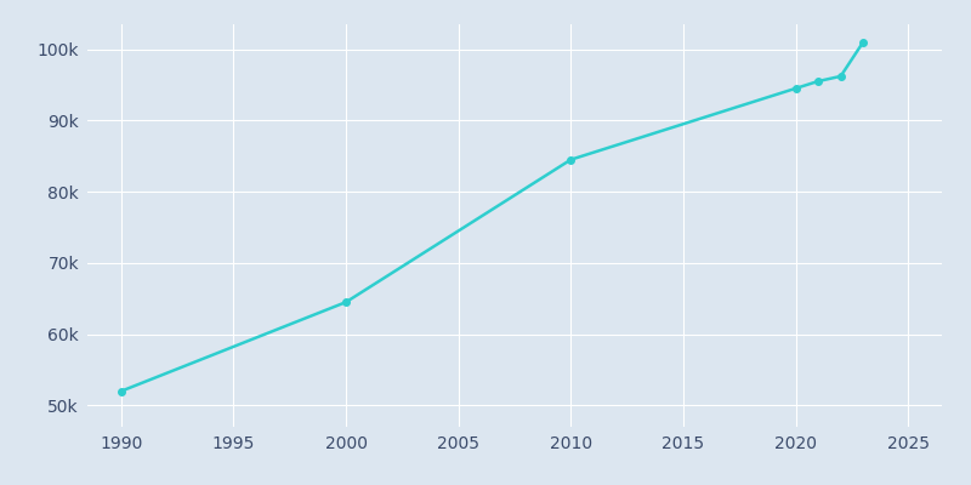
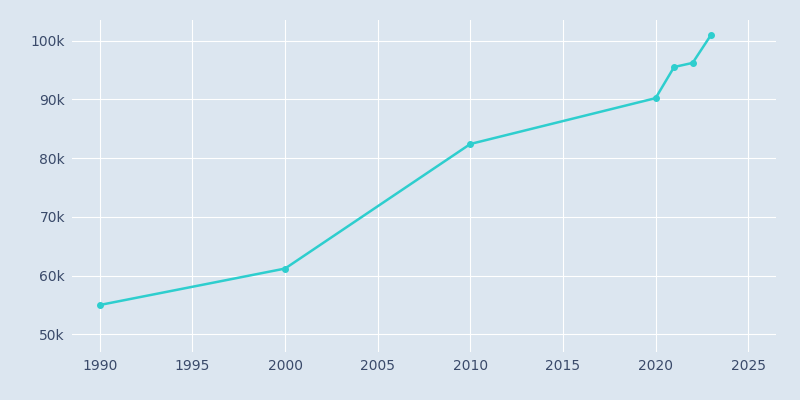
1990: 52.0k -> 55.0k
2000: 64.5k -> 61.2k
2010: 84.5k -> 82.4k
2020: 94.5k -> 90.2k
